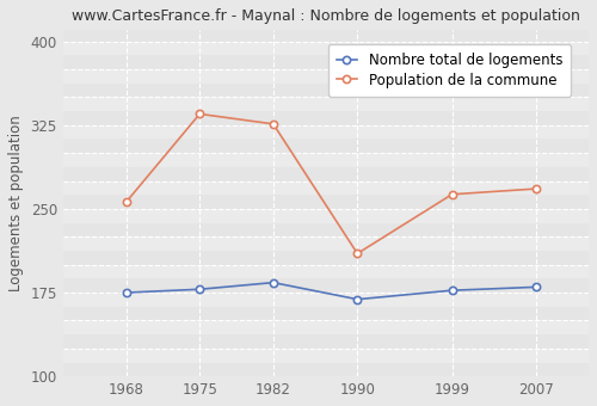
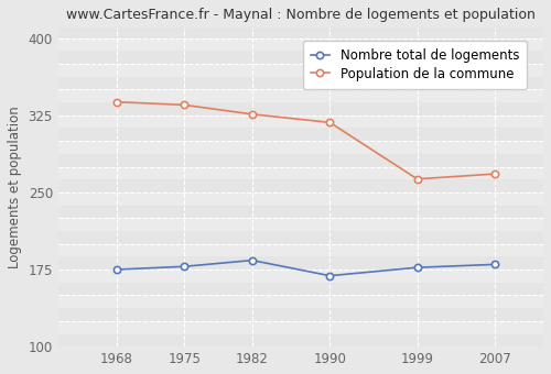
Population de la commune/1968: 256 -> 338
Population de la commune/1990: 210 -> 318
